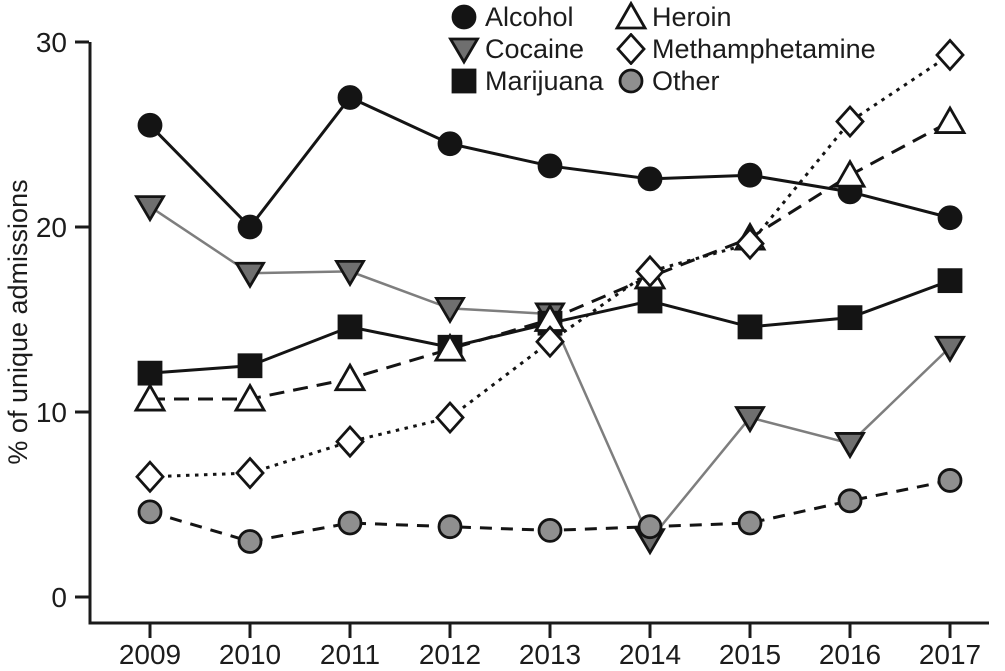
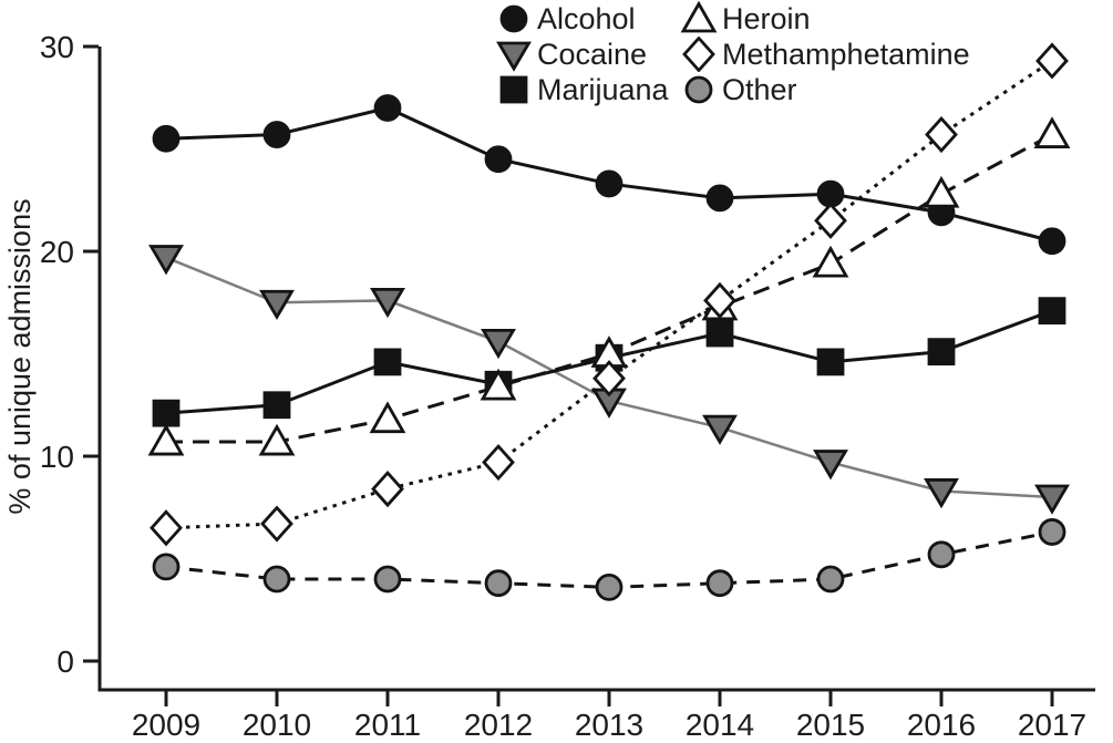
Cocaine/2009: 21.1 -> 19.7
Alcohol/2010: 20.0 -> 25.7
Other/2010: 3.0 -> 4.0
Cocaine/2013: 15.3 -> 12.7
Cocaine/2014: 3.1 -> 11.4
Methamphetamine/2015: 19.1 -> 21.5
Cocaine/2017: 13.5 -> 8.0
